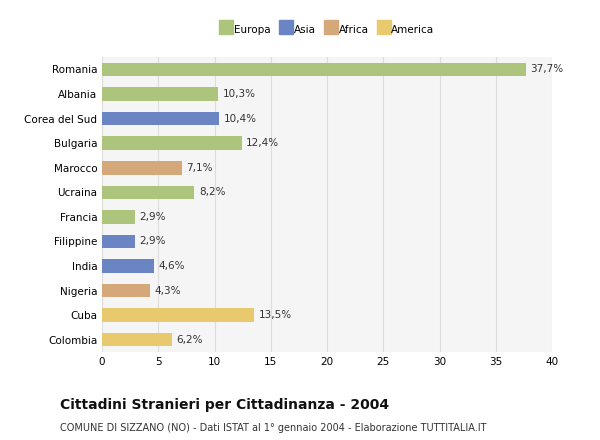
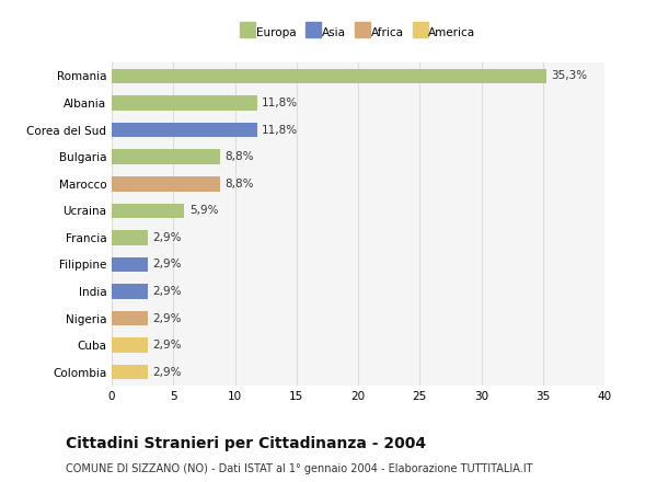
Romania: 37,7% -> 35,3%
Albania: 10,3% -> 11,8%
Corea del Sud: 10,4% -> 11,8%
Bulgaria: 12,4% -> 8,8%
Marocco: 7,1% -> 8,8%
Ucraina: 8,2% -> 5,9%
India: 4,6% -> 2,9%
Nigeria: 4,3% -> 2,9%
Cuba: 13,5% -> 2,9%
Colombia: 6,2% -> 2,9%
